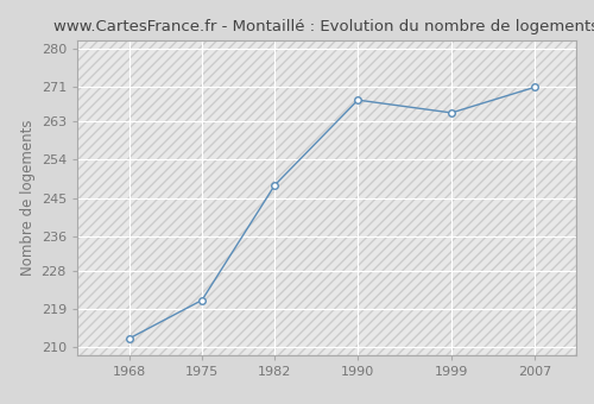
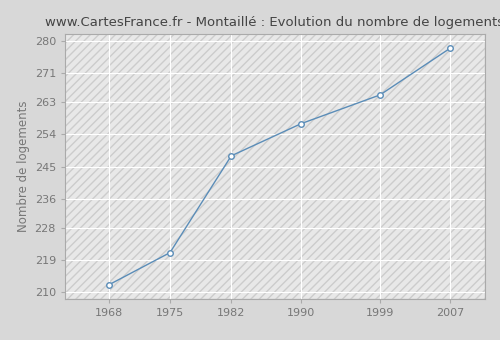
1990: 268 -> 257
2007: 271 -> 278
